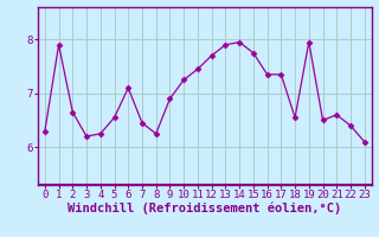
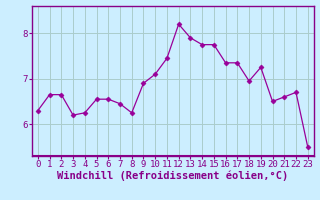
1: 7.90 -> 6.65
6: 7.10 -> 6.55
10: 7.25 -> 7.10
12: 7.70 -> 8.20
14: 7.95 -> 7.75
18: 6.55 -> 6.95
19: 7.95 -> 7.25
22: 6.40 -> 6.70
23: 6.10 -> 5.50
